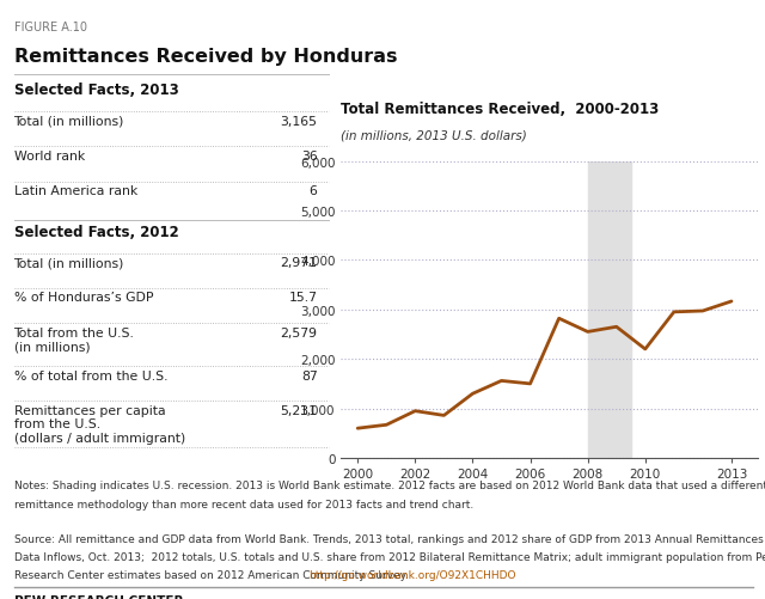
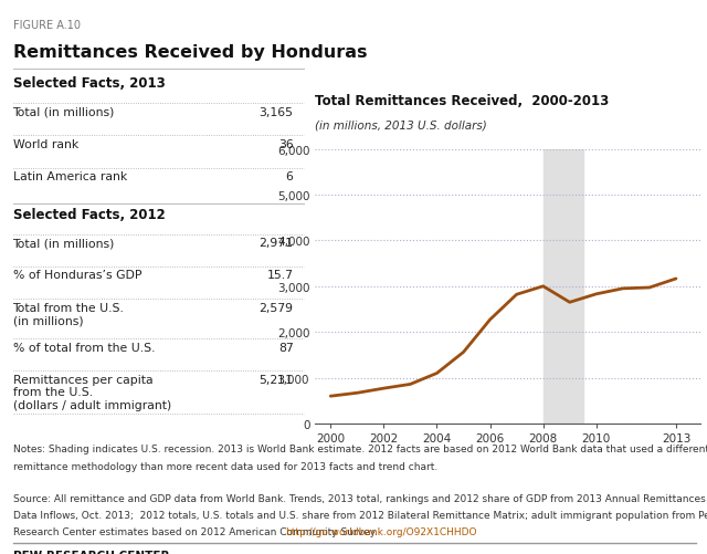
2002: 950 -> 770
2004: 1,300 -> 1,100
2006: 1,500 -> 2,270
2008: 2,550 -> 3,000
2010: 2,200 -> 2,830
